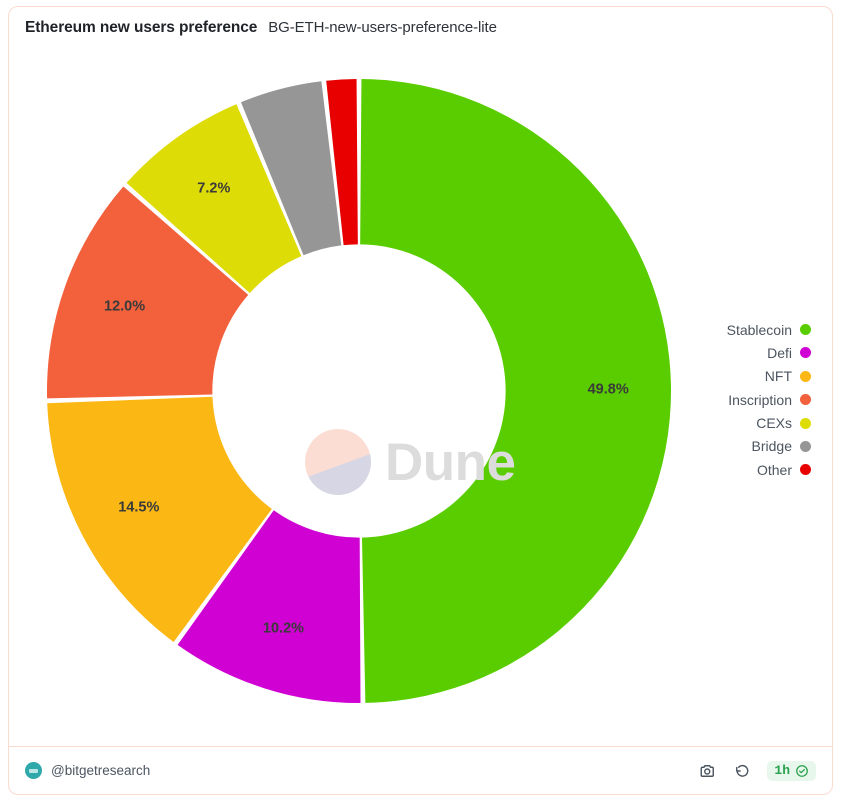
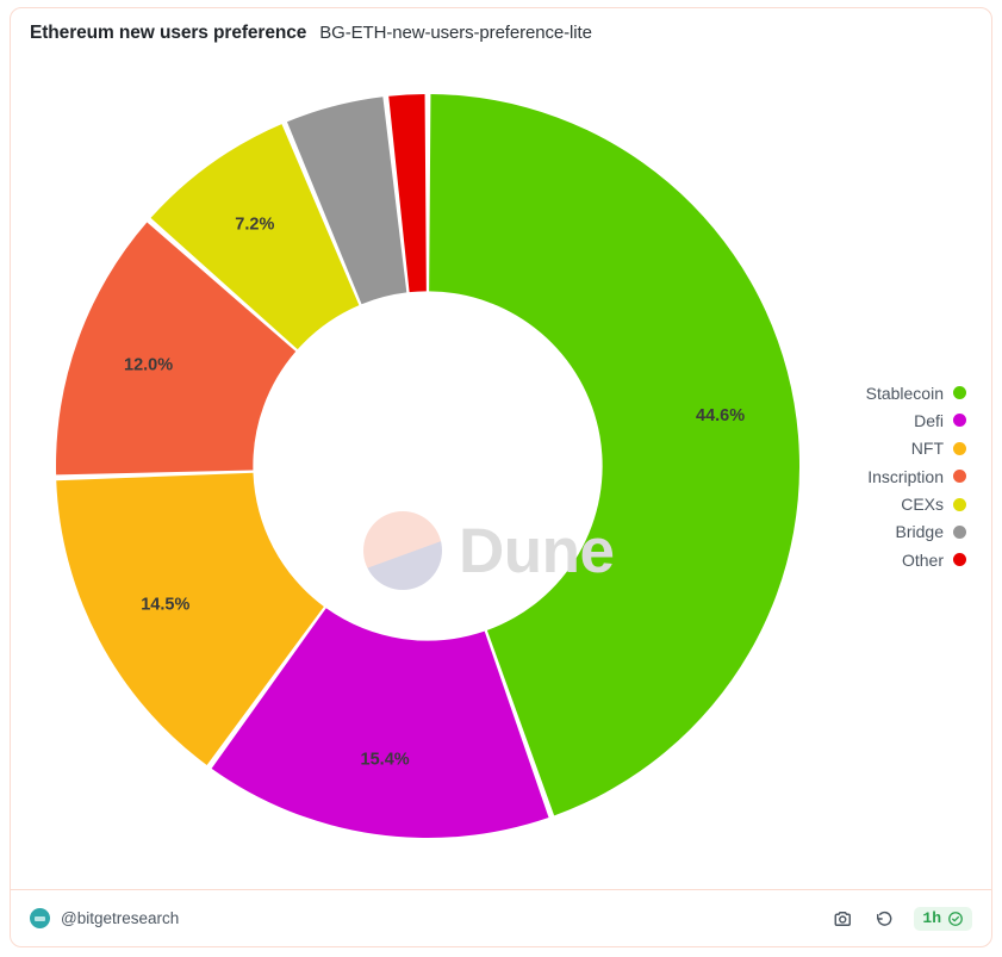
Stablecoin: 49.8% -> 44.6%
Defi: 10.2% -> 15.4%
